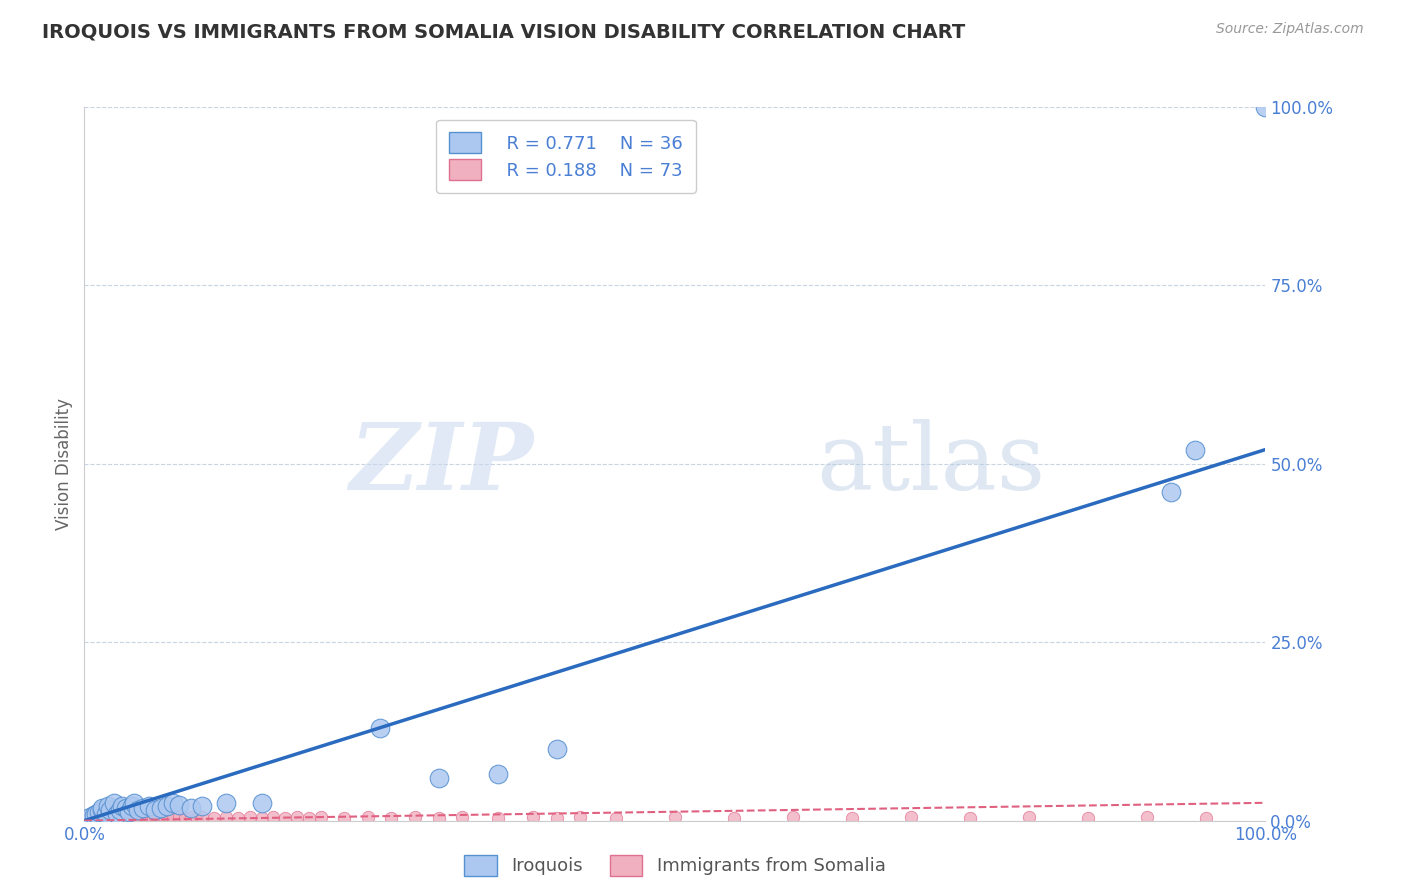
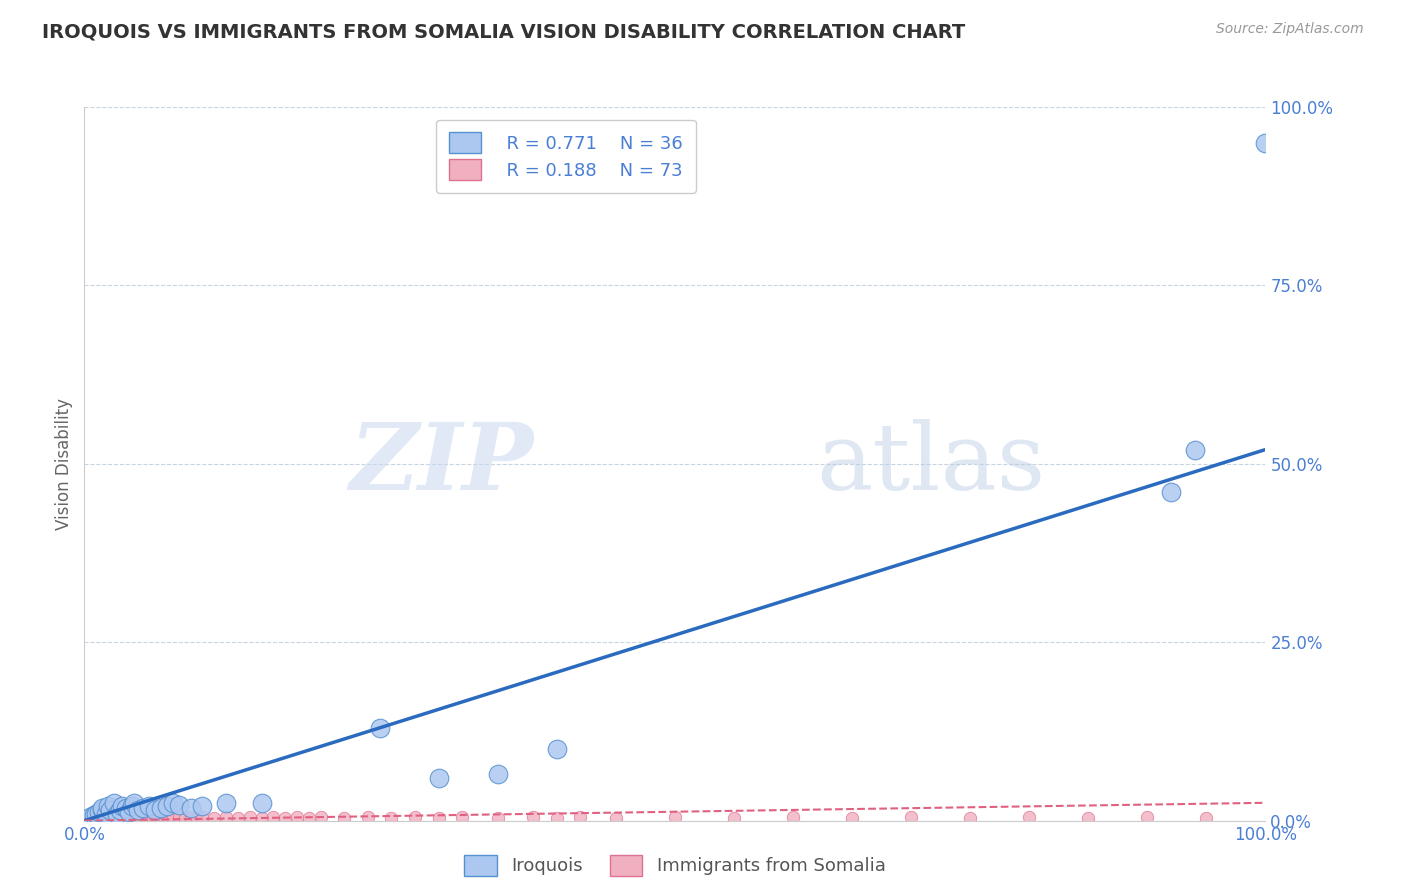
Iroquois/100.0%: 100.0% -> 95.0%
